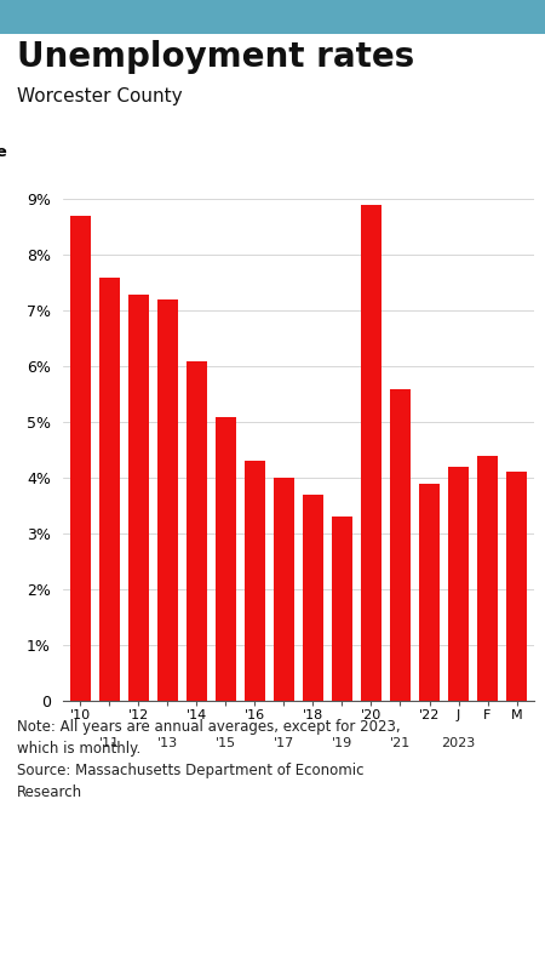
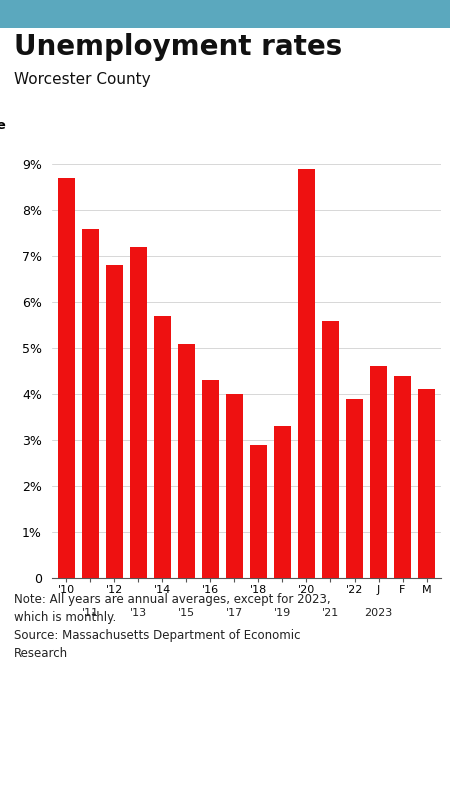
'12: 7.3% -> 6.8%
'14: 6.1% -> 5.7%
'18: 3.7% -> 2.9%
J: 4.2% -> 4.6%
